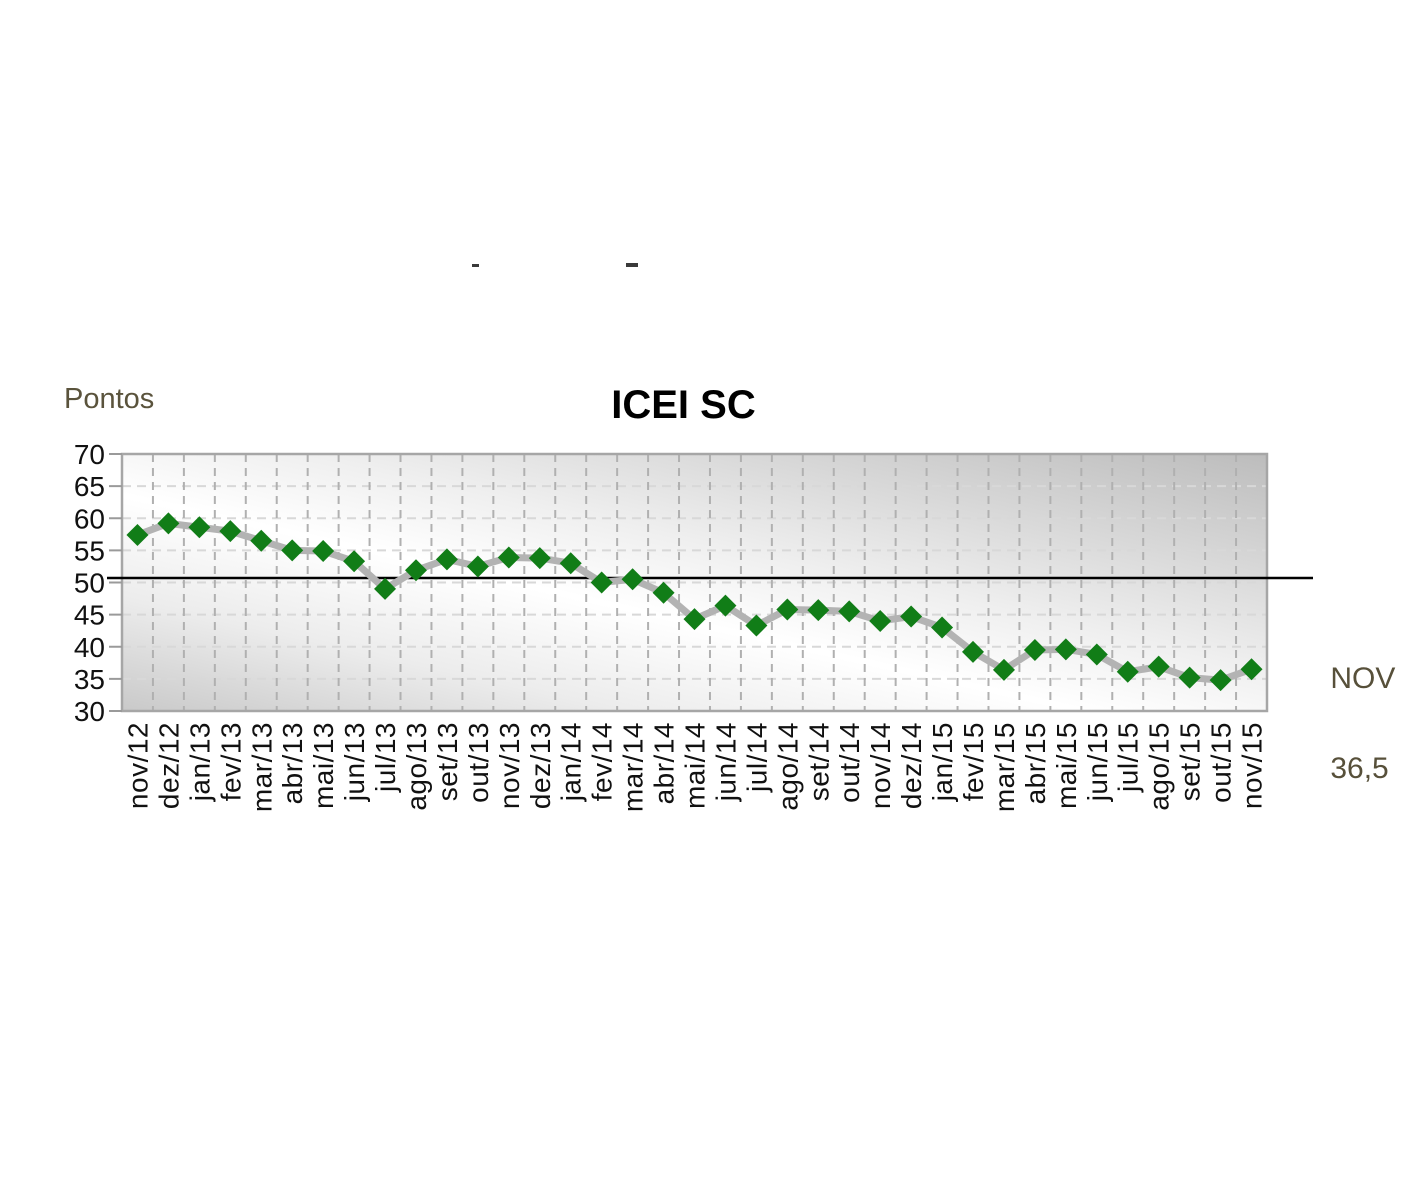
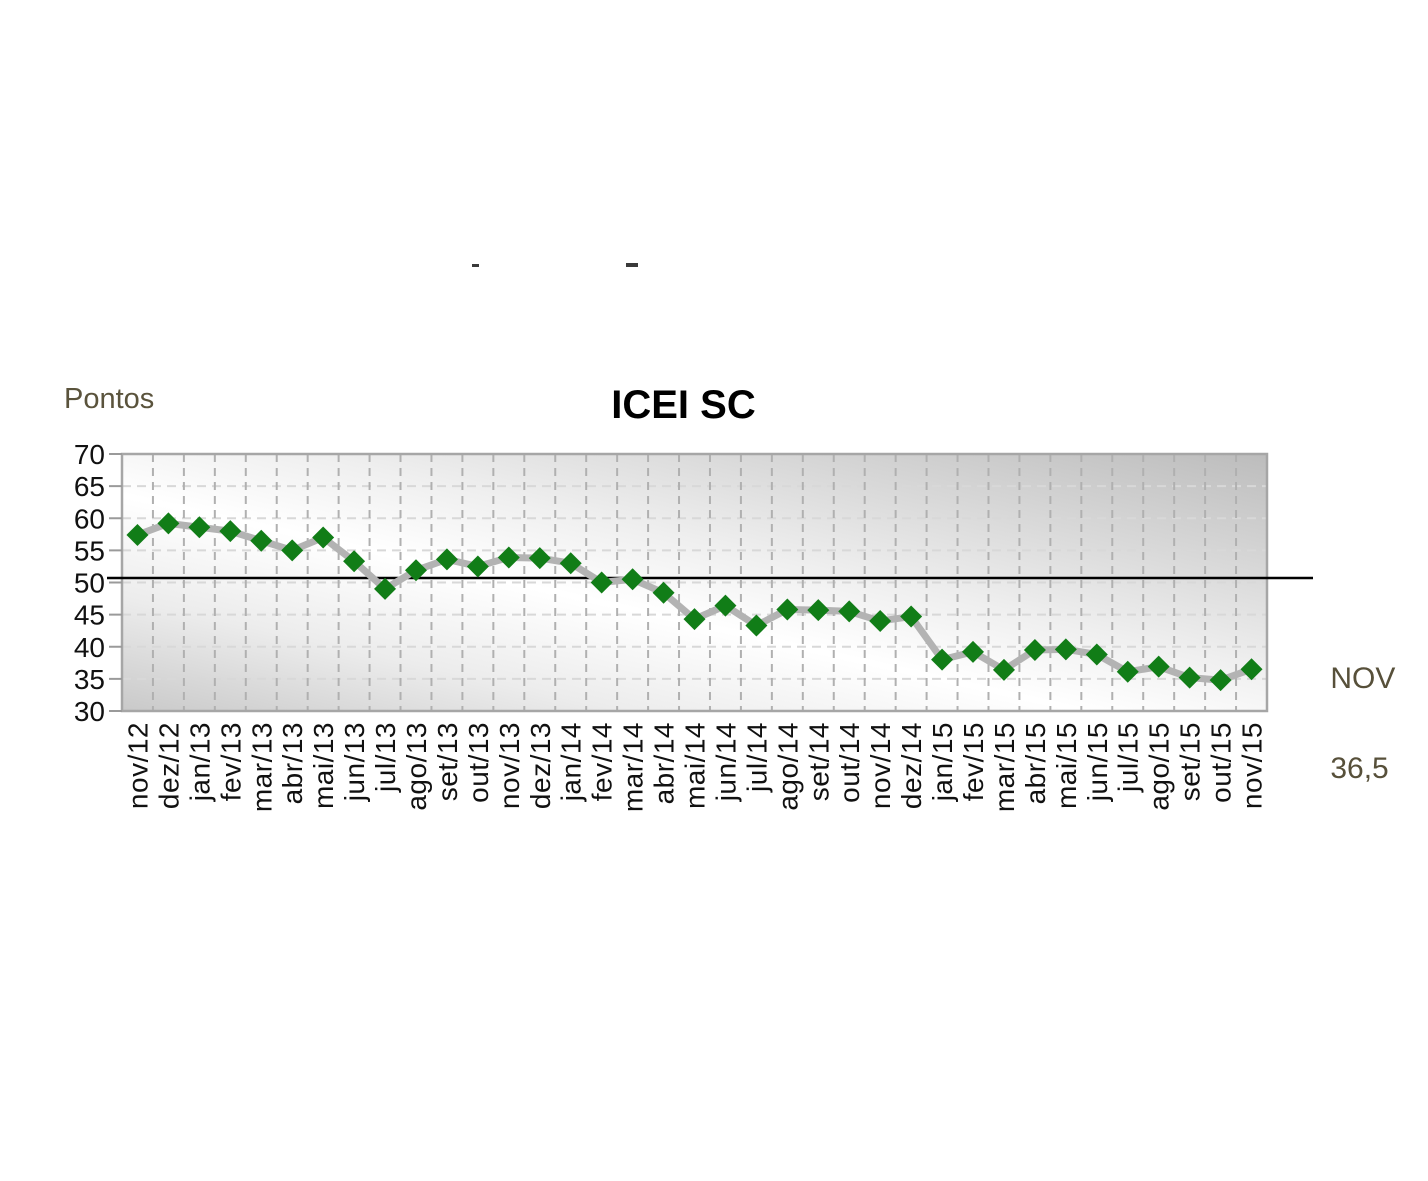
mai/13: 55 -> 57
jan/15: 43 -> 38
